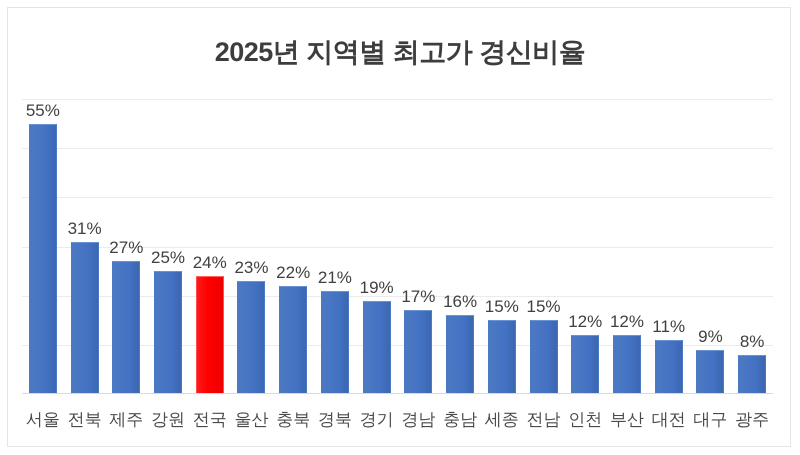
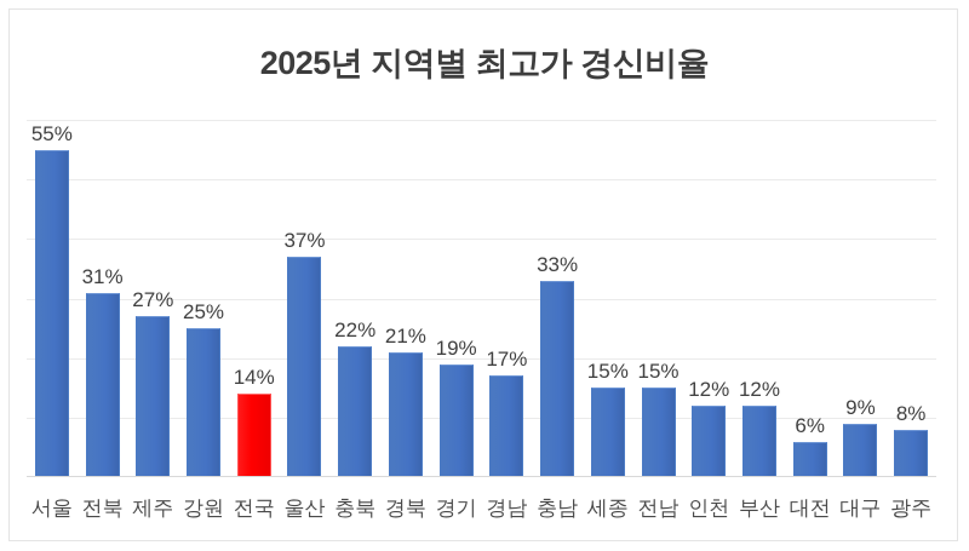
전국: 24% -> 14%
울산: 23% -> 37%
충남: 16% -> 33%
대전: 11% -> 6%
